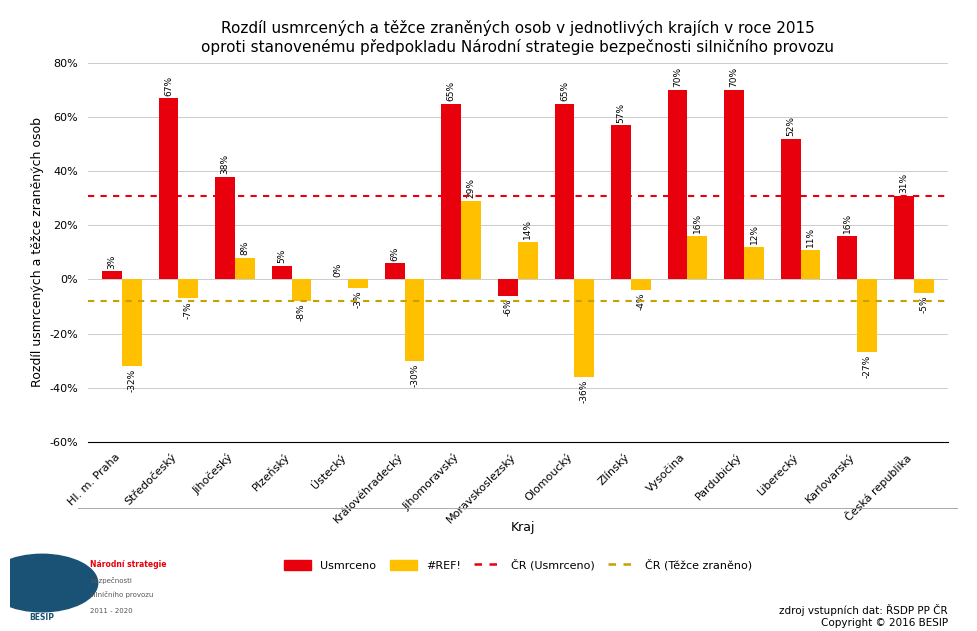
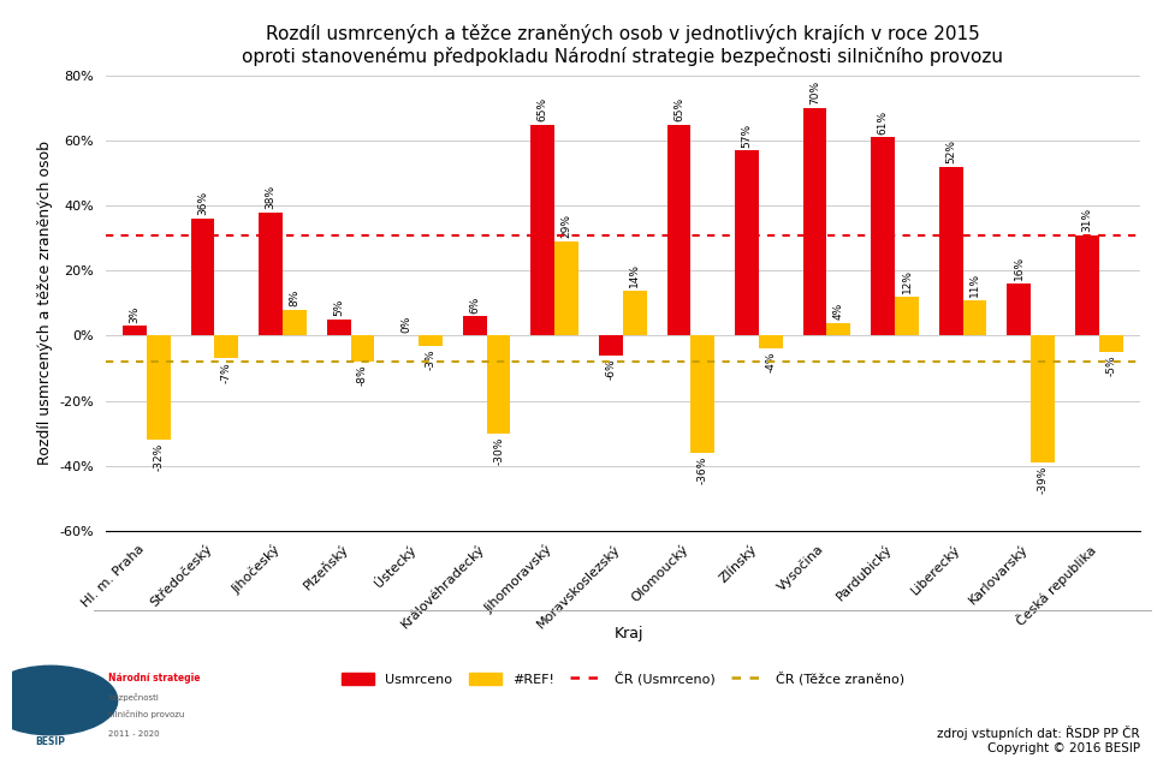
Usmrceno/Středočeský: 67% -> 36%
#REF!/Vysočina: 16% -> 4%
Usmrceno/Pardubický: 70% -> 61%
#REF!/Karlovarský: -27% -> -39%
